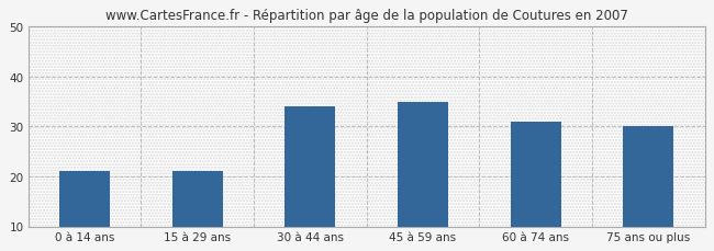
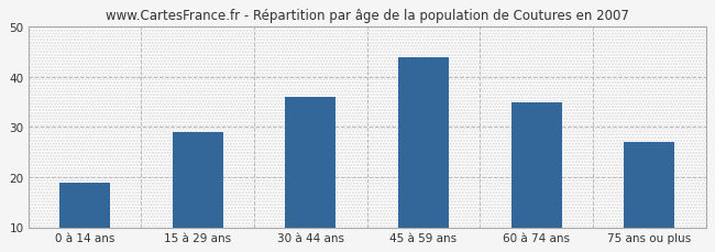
0 à 14 ans: 21 -> 19
15 à 29 ans: 21 -> 29
30 à 44 ans: 34 -> 36
45 à 59 ans: 35 -> 44
60 à 74 ans: 31 -> 35
75 ans ou plus: 30 -> 27
